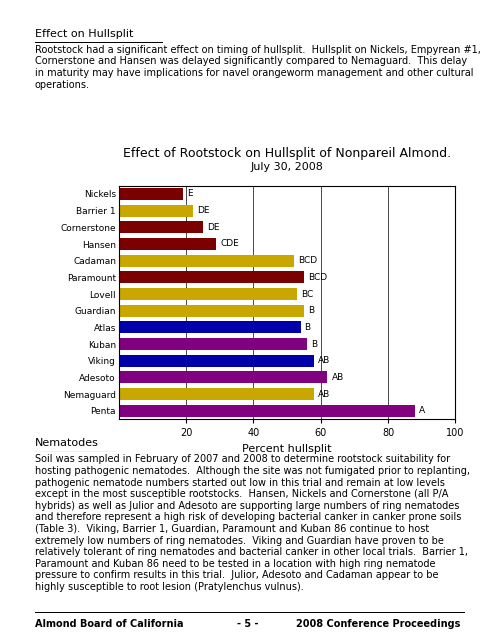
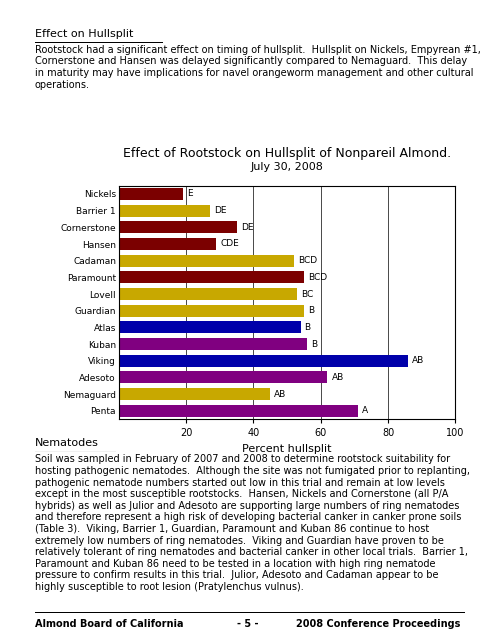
Barrier 1: 22 -> 27
Cornerstone: 25 -> 35
Viking: 58 -> 86
Nemaguard: 58 -> 45
Penta: 88 -> 71
